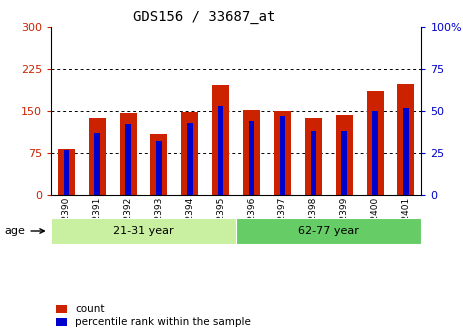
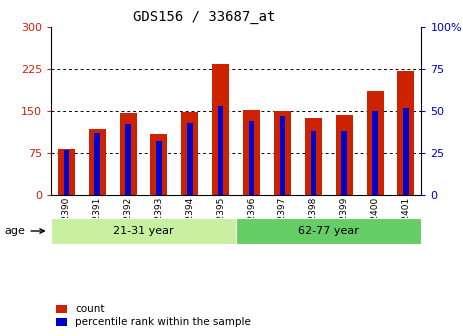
count/GSM2391: 138 -> 118
count/GSM2395: 196 -> 234
count/GSM2401: 198 -> 222
